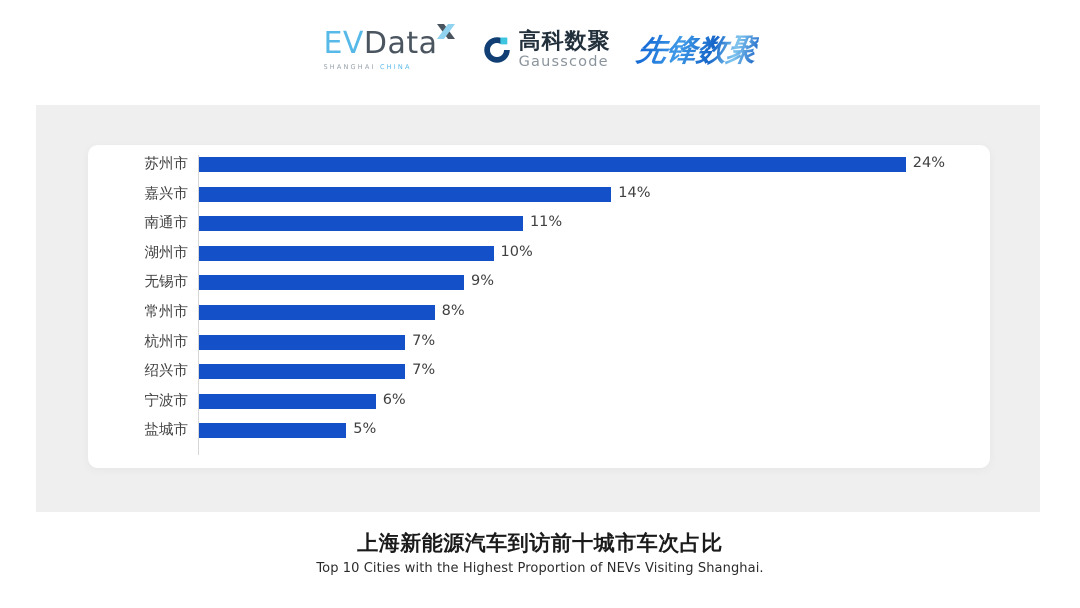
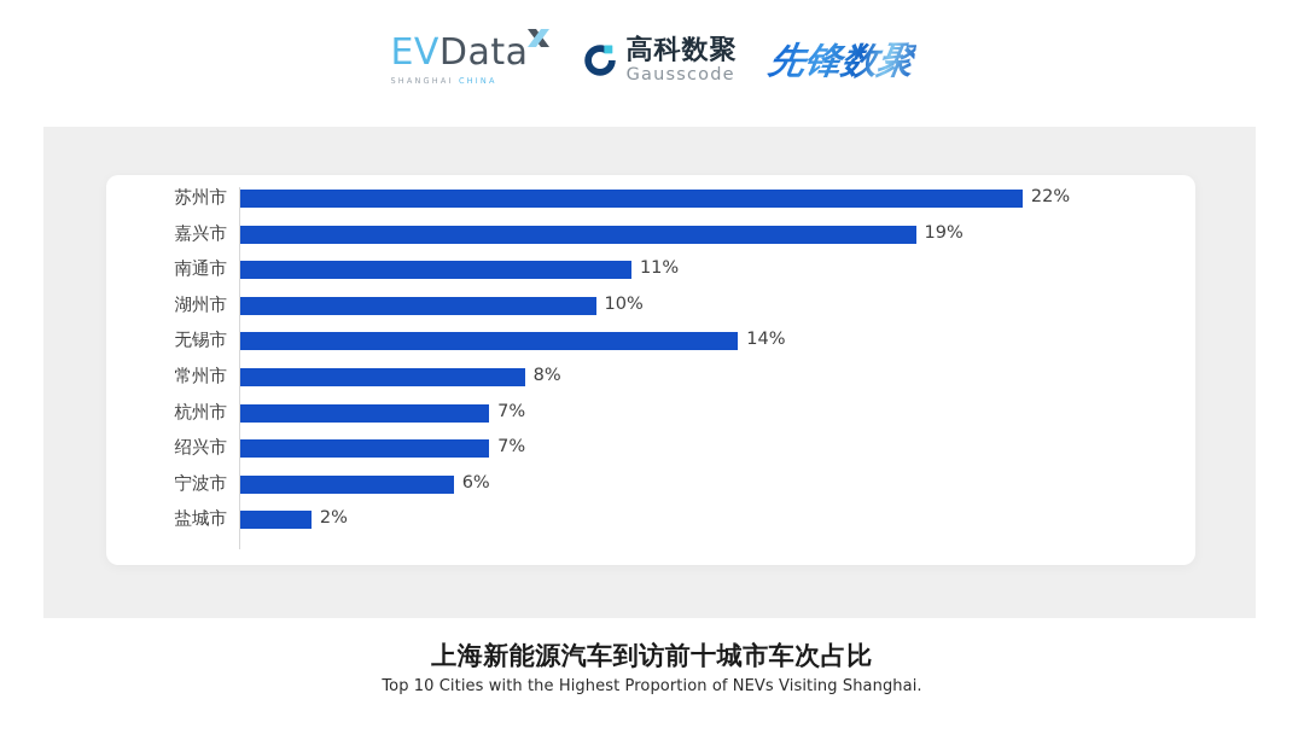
苏州市: 24% -> 22%
嘉兴市: 14% -> 19%
无锡市: 9% -> 14%
盐城市: 5% -> 2%
